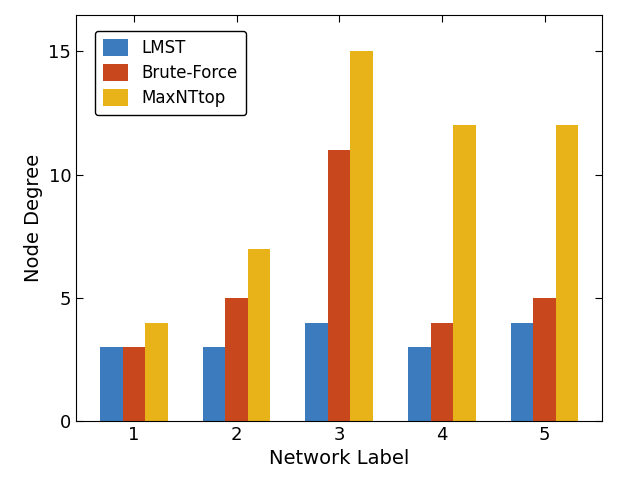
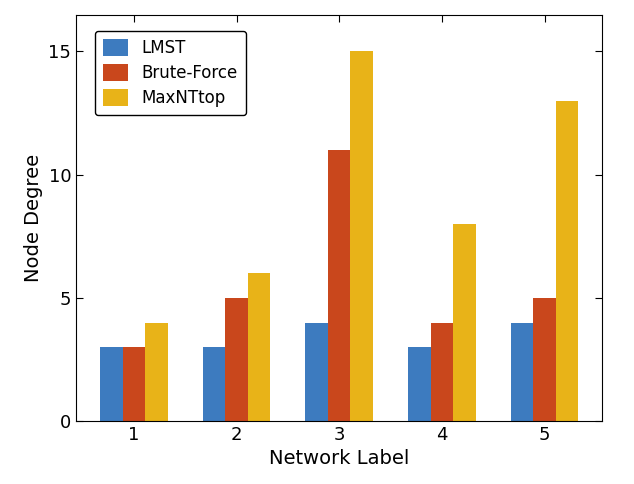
MaxNTtop/2: 7 -> 6
MaxNTtop/4: 12 -> 8
MaxNTtop/5: 12 -> 13
